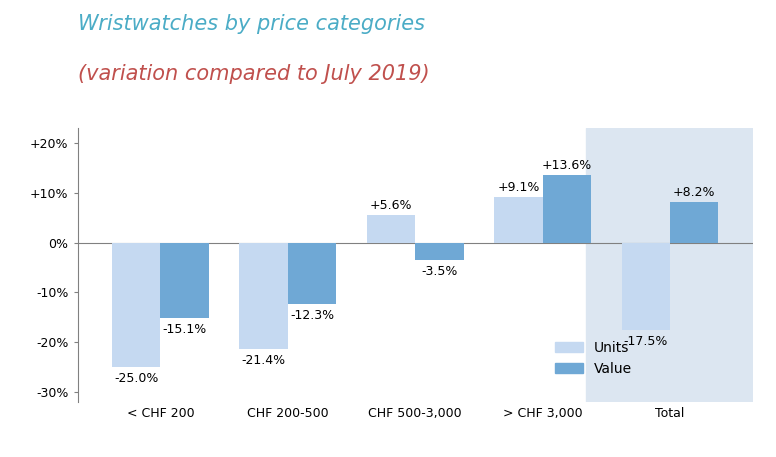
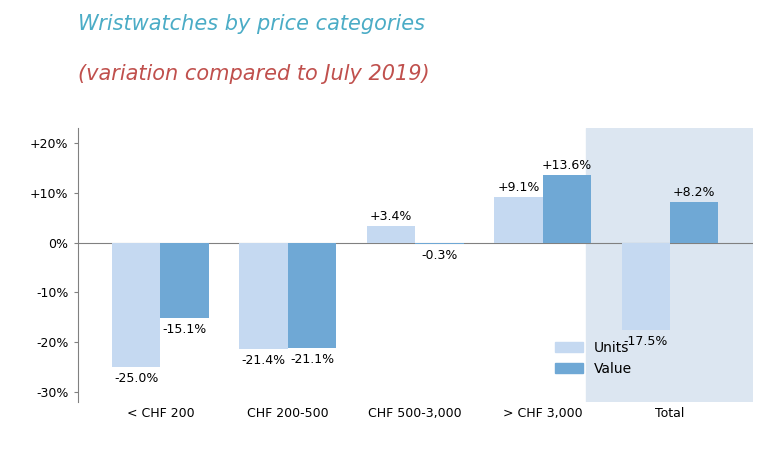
Value/CHF 200-500: -12.3% -> -21.1%
Units/CHF 500-3,000: +5.6% -> +3.4%
Value/CHF 500-3,000: -3.5% -> -0.3%
